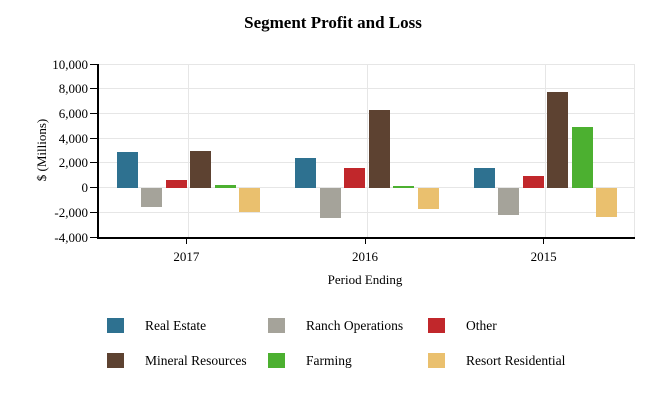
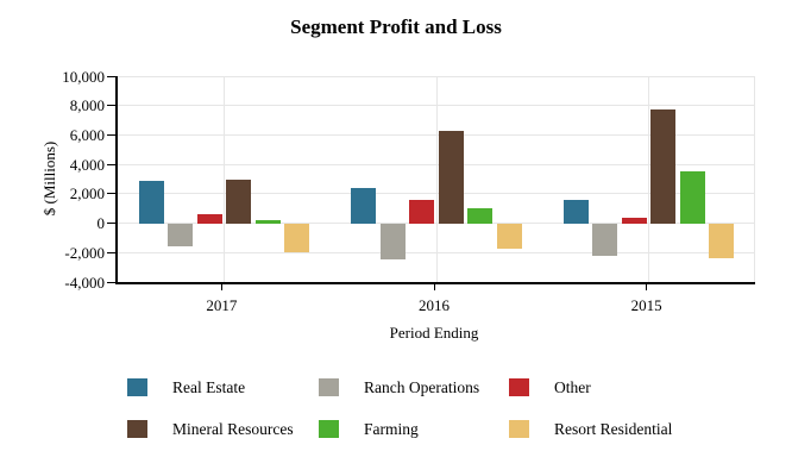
Farming/2016: 100 -> 1000
Other/2015: 900 -> 400
Farming/2015: 4900 -> 3500
